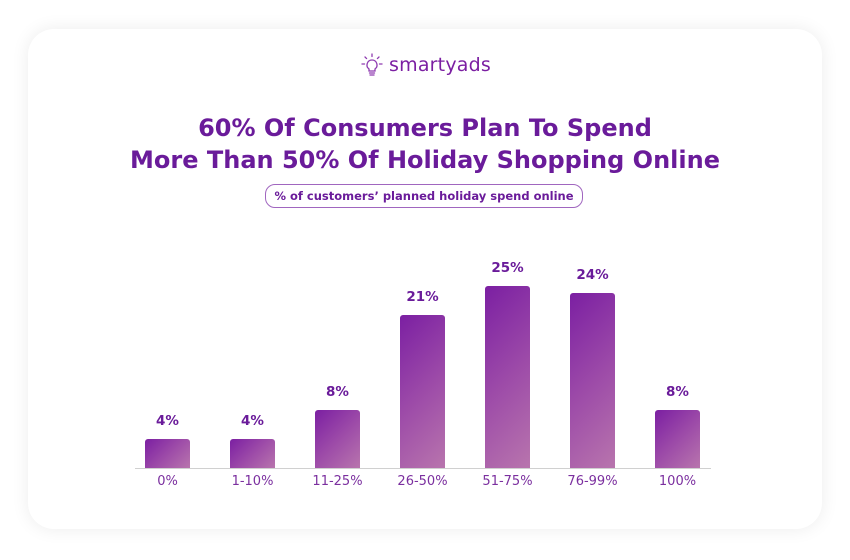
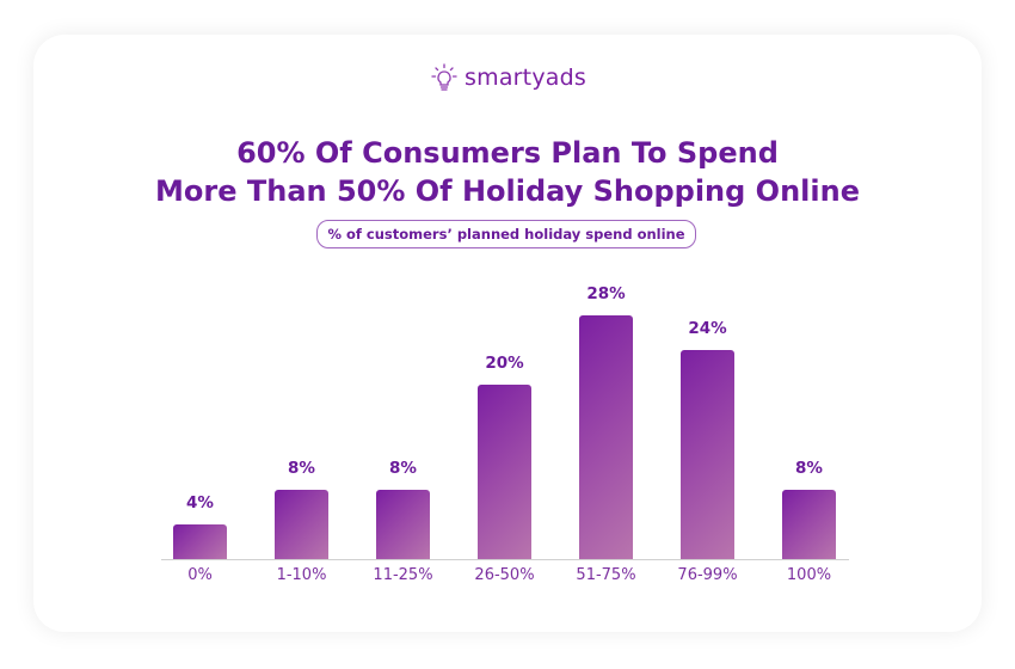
1-10%: 4% -> 8%
26-50%: 21% -> 20%
51-75%: 25% -> 28%
